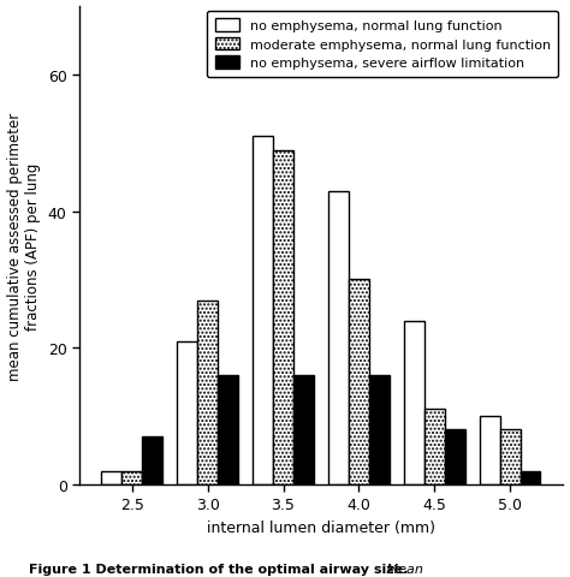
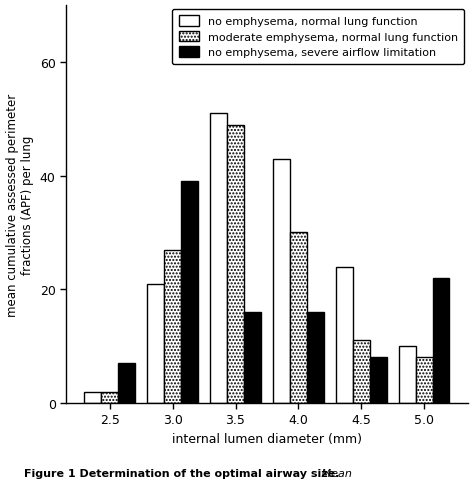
no emphysema, severe airflow limitation/3.0: 16 -> 39
no emphysema, severe airflow limitation/5.0: 2 -> 22
